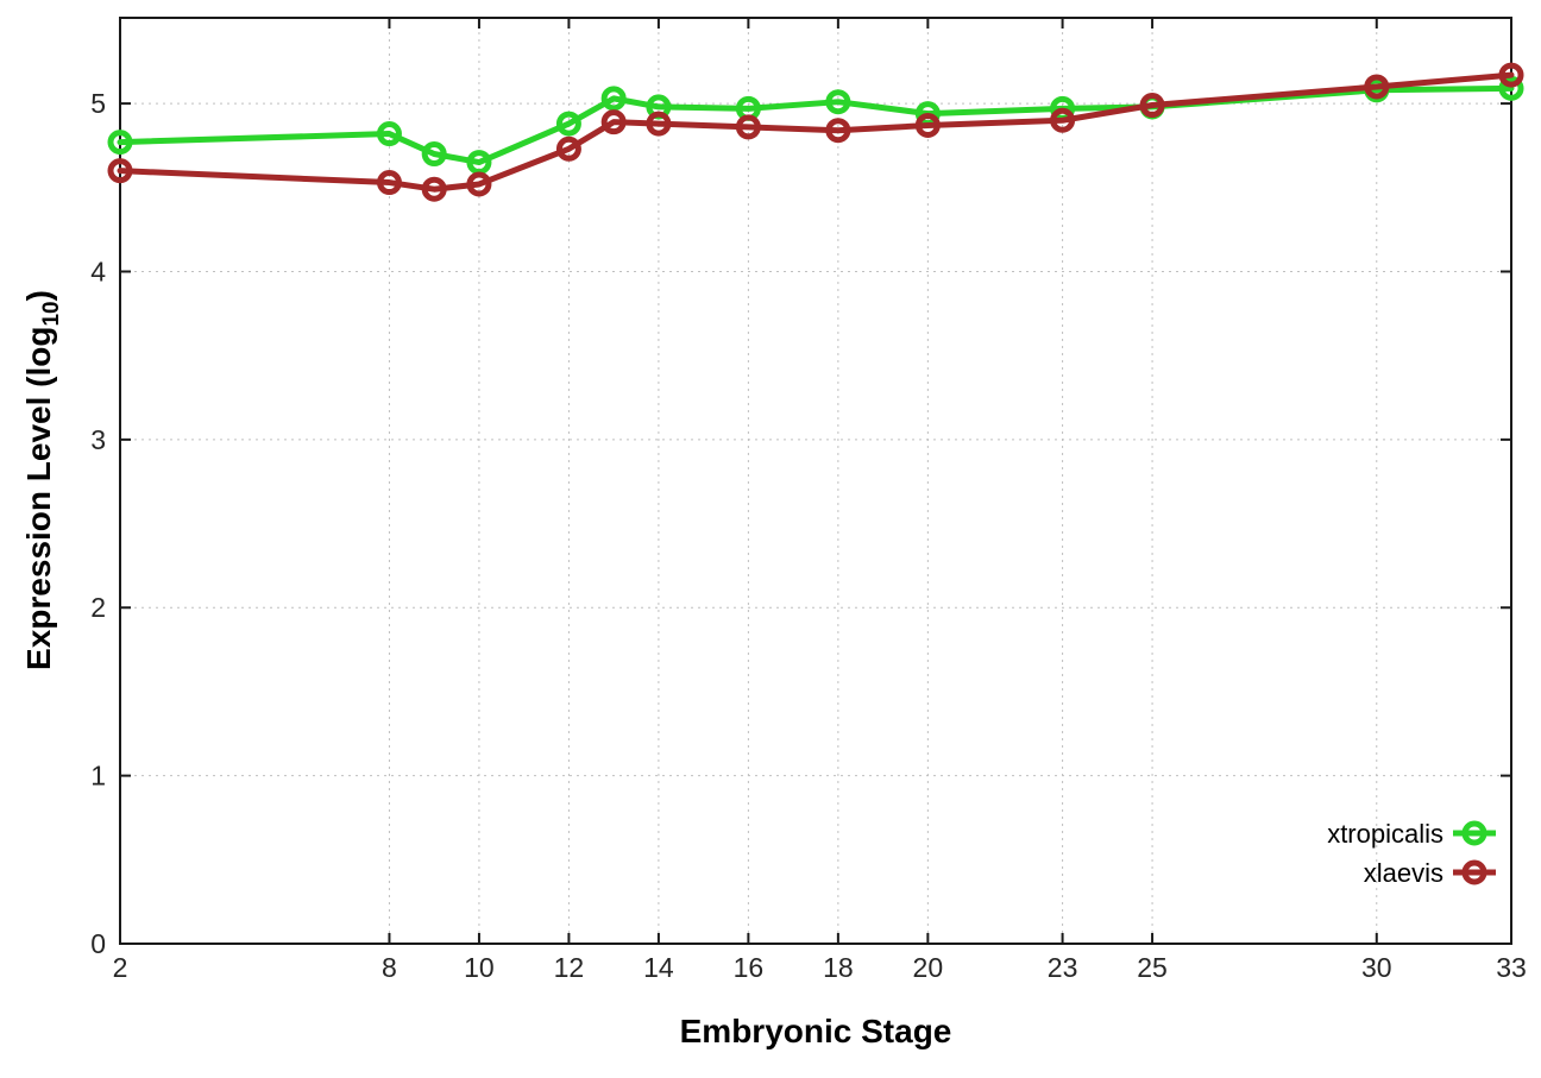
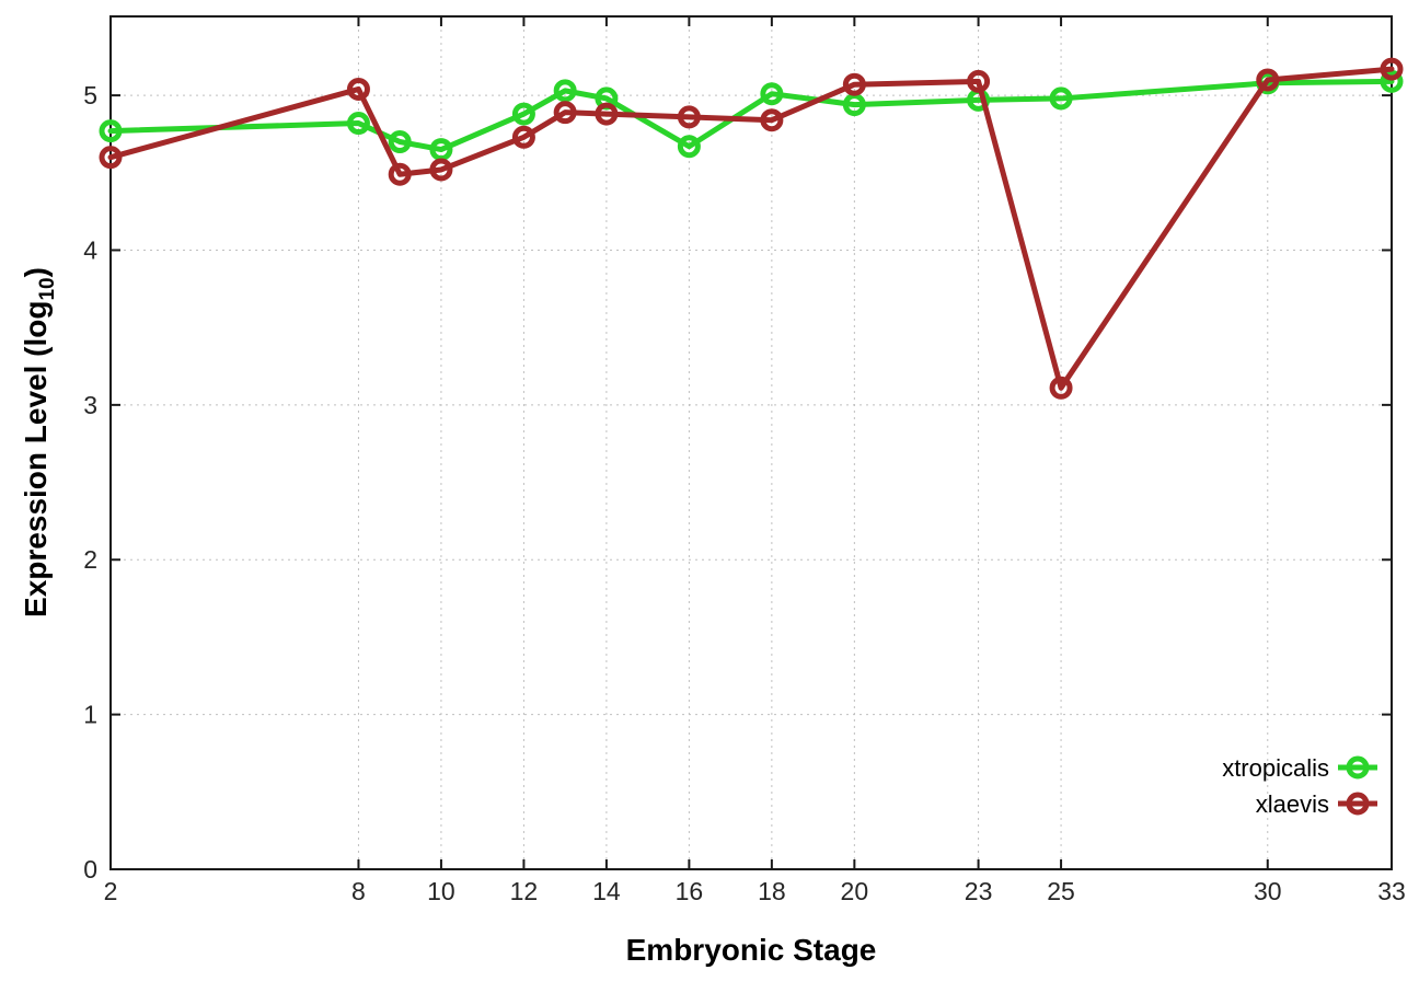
xlaevis/8: 4.53 -> 5.04
xtropicalis/16: 4.97 -> 4.67
xlaevis/20: 4.87 -> 5.07
xlaevis/23: 4.90 -> 5.09
xlaevis/25: 4.99 -> 3.11
